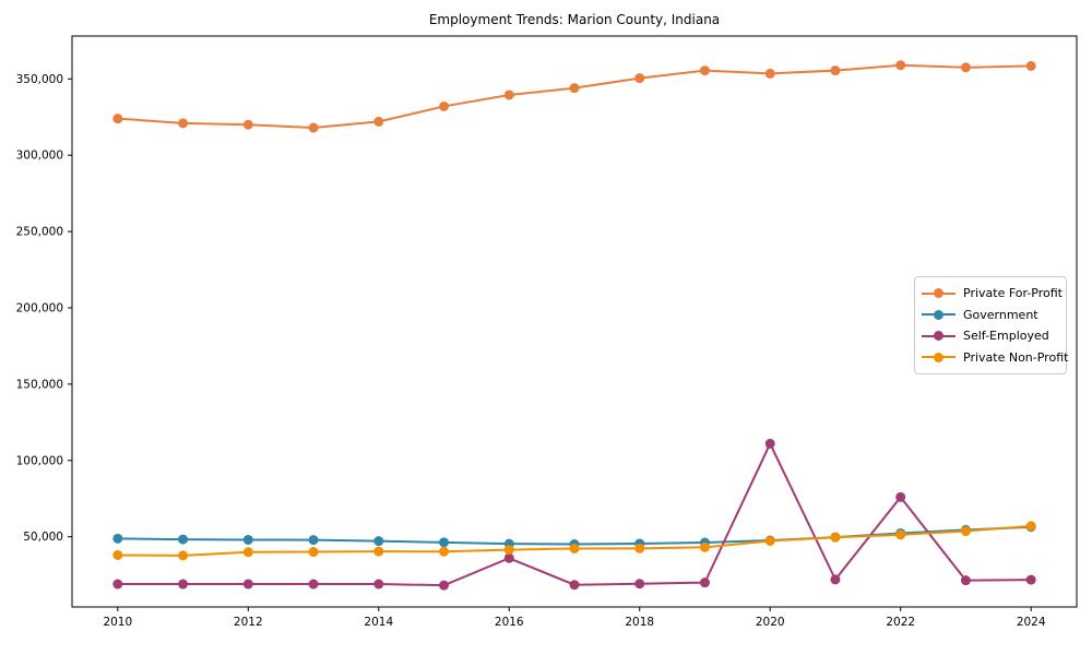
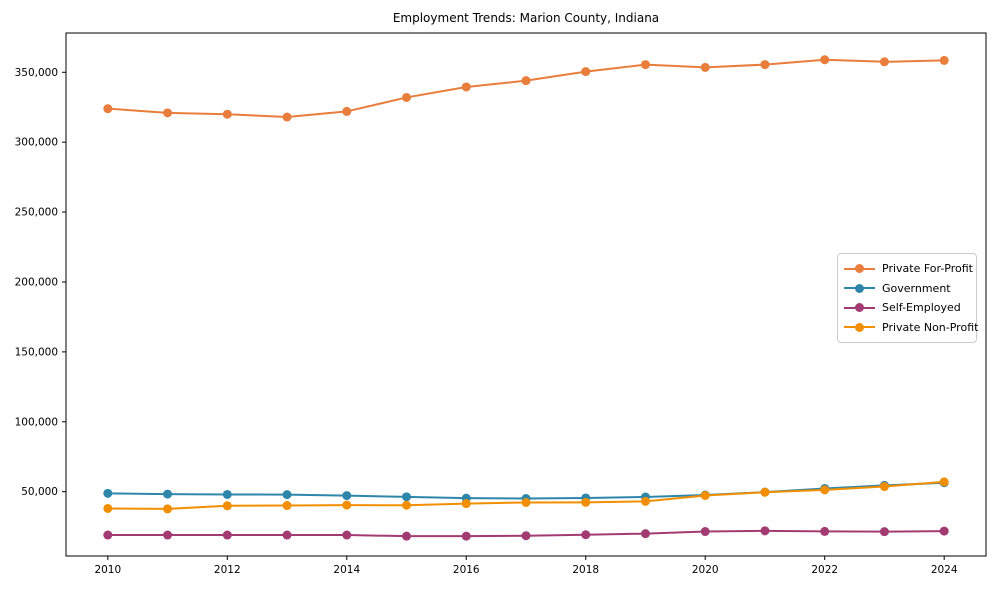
Self-Employed/2016: 36000 -> 18000
Self-Employed/2020: 111000 -> 22000
Self-Employed/2022: 76000 -> 22000
